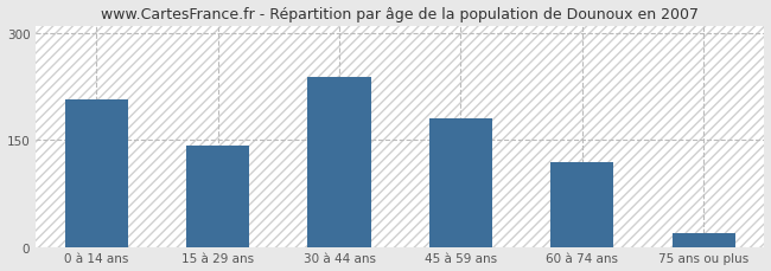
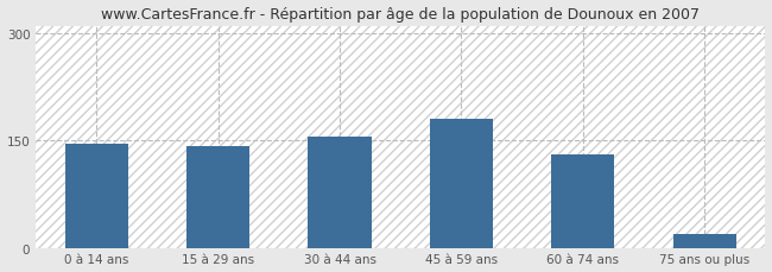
0 à 14 ans: 206 -> 145
30 à 44 ans: 238 -> 155
60 à 74 ans: 118 -> 130
